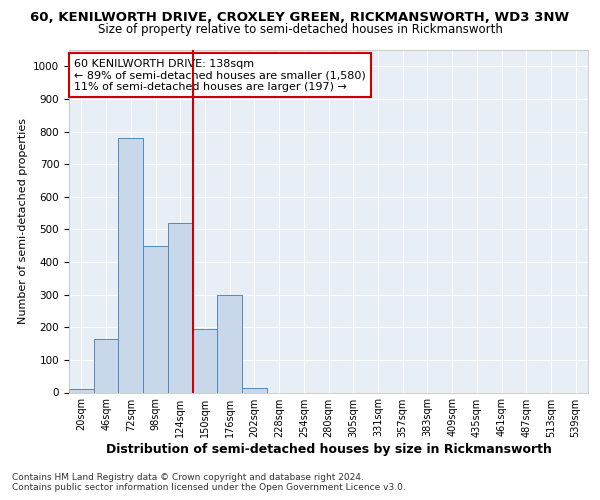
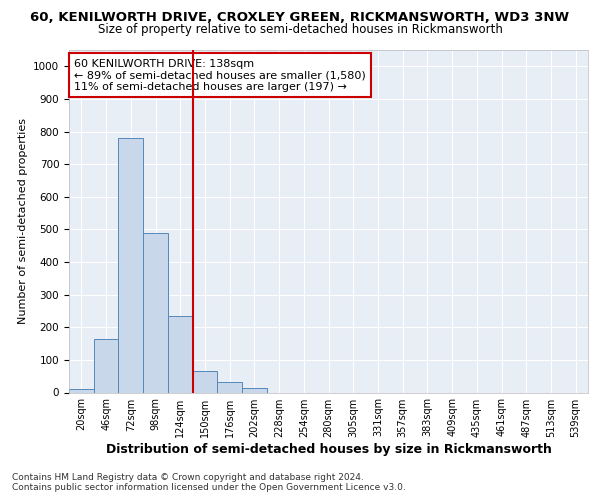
98sqm: 450 -> 490
124sqm: 520 -> 235
150sqm: 195 -> 65
176sqm: 300 -> 33
